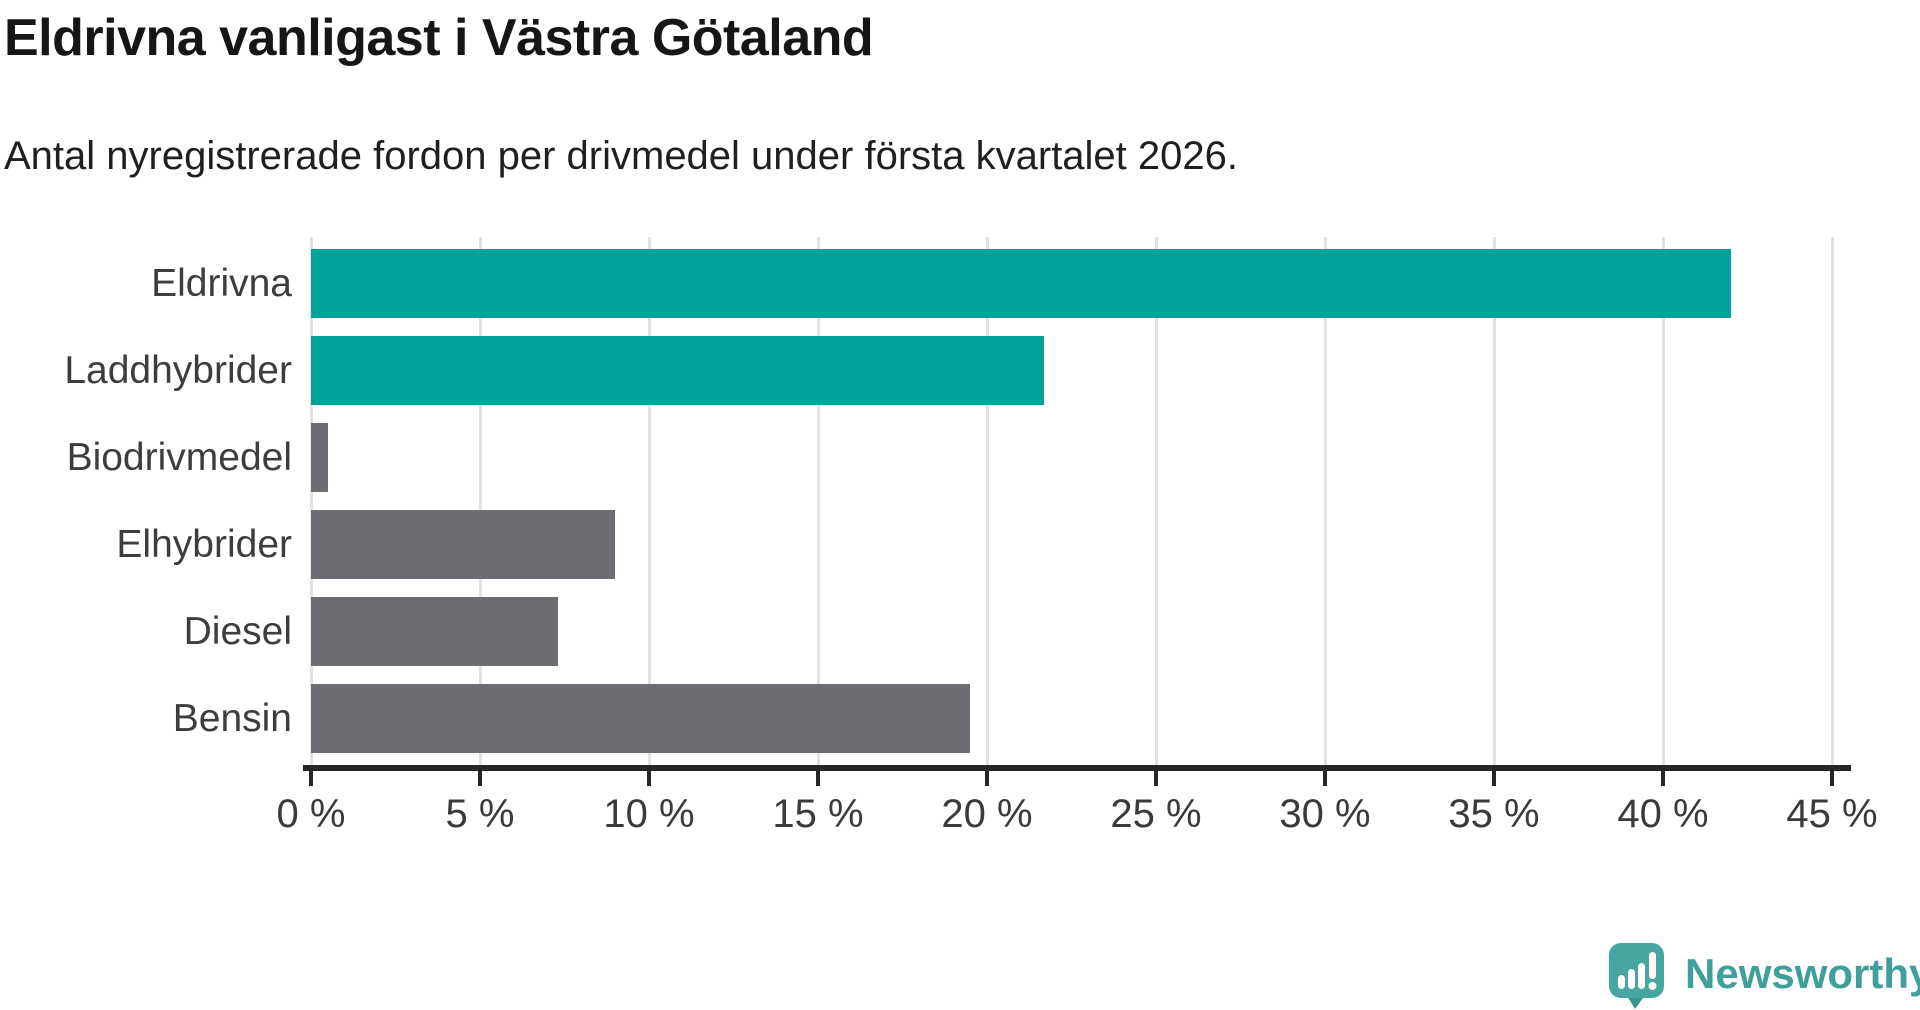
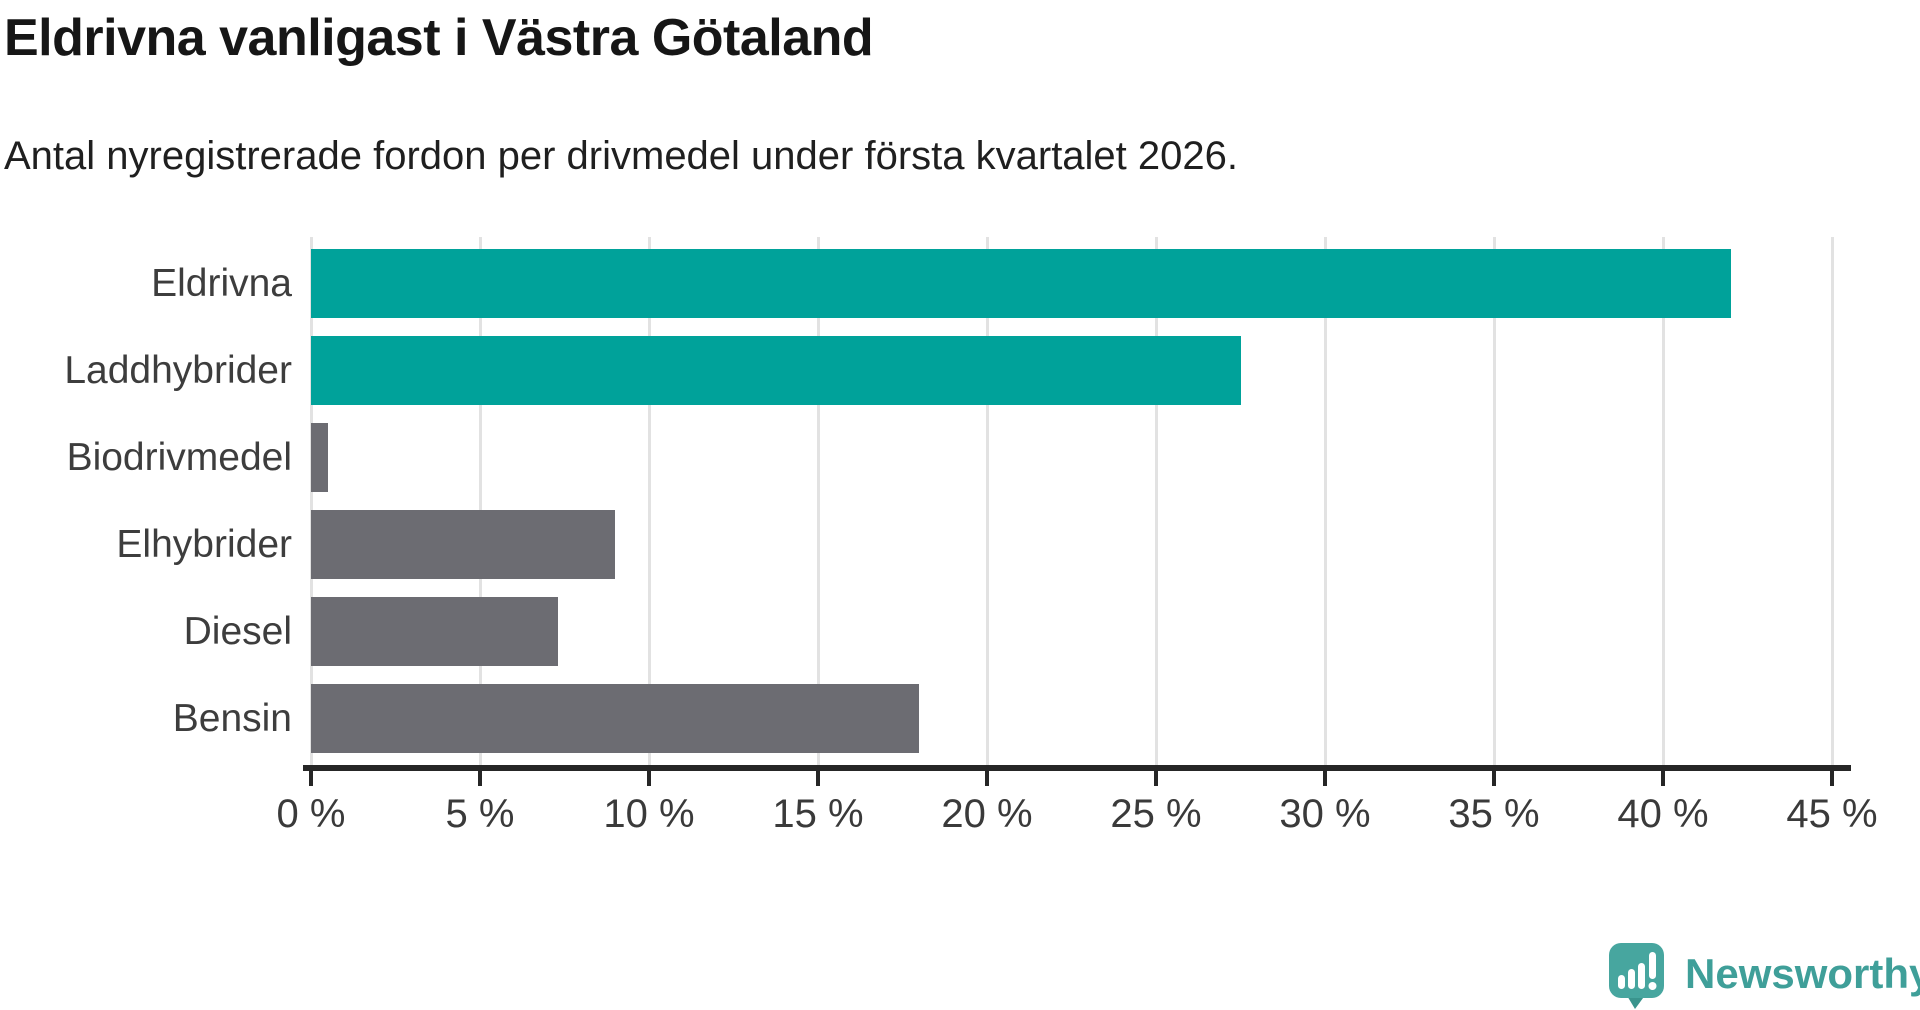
Laddhybrider: 21.7% -> 27.5%
Bensin: 19.5% -> 18.0%
